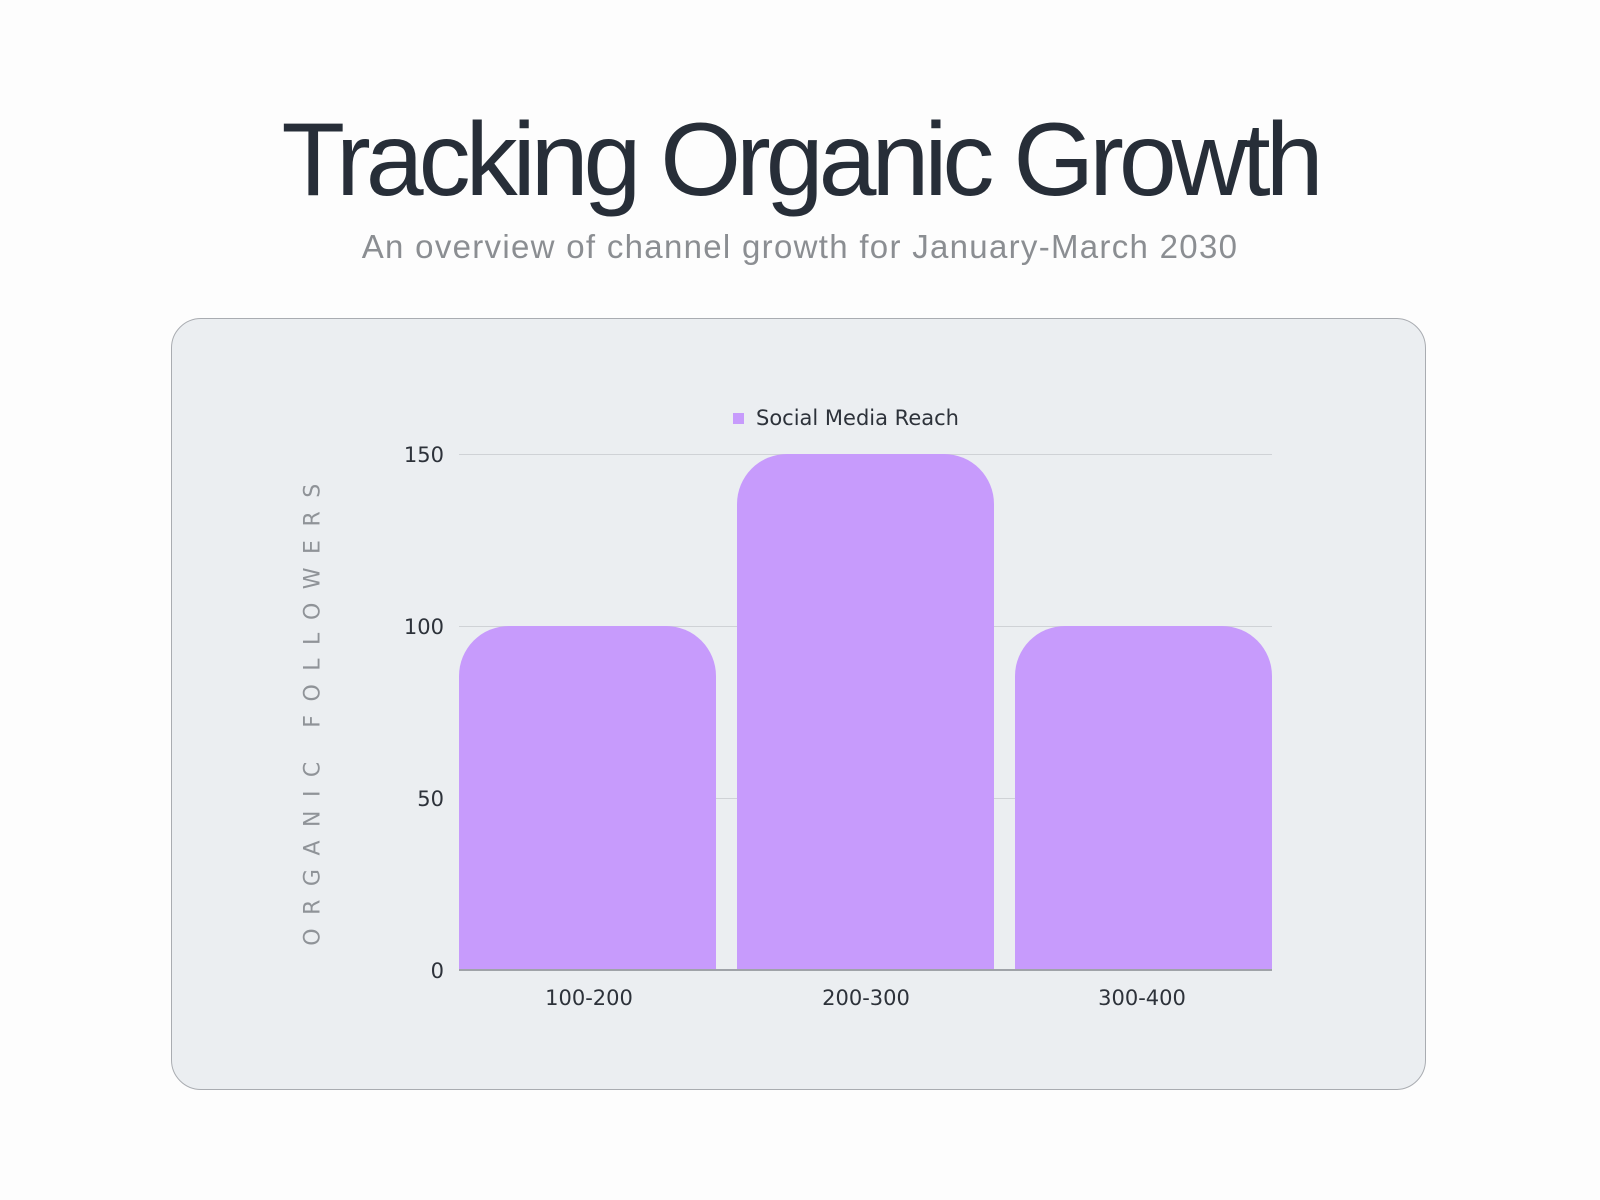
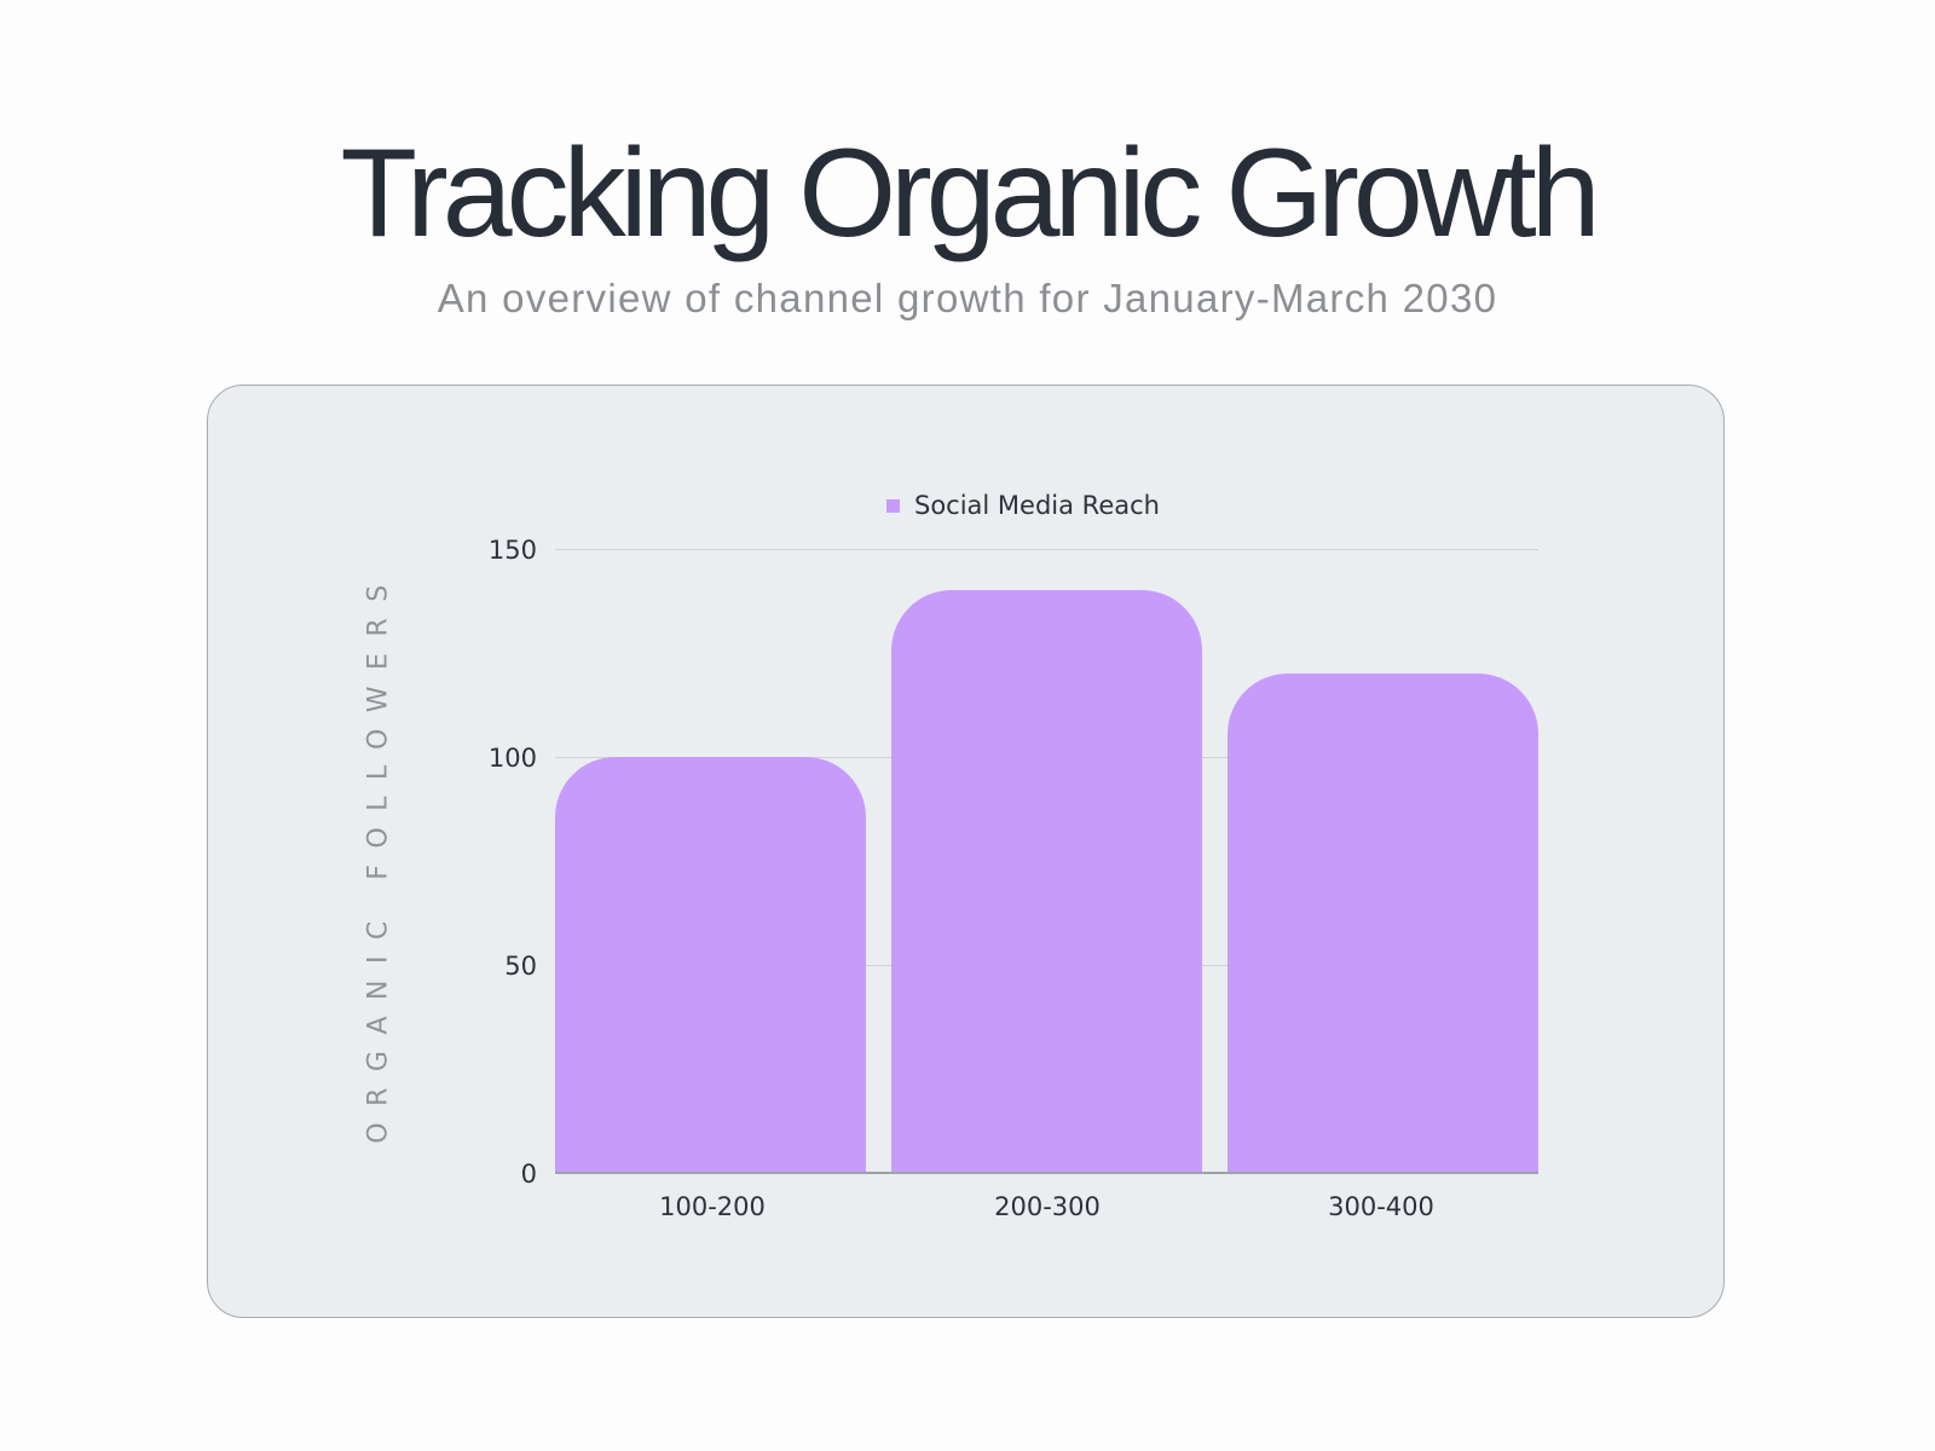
200-300: 150 -> 140
300-400: 100 -> 120
